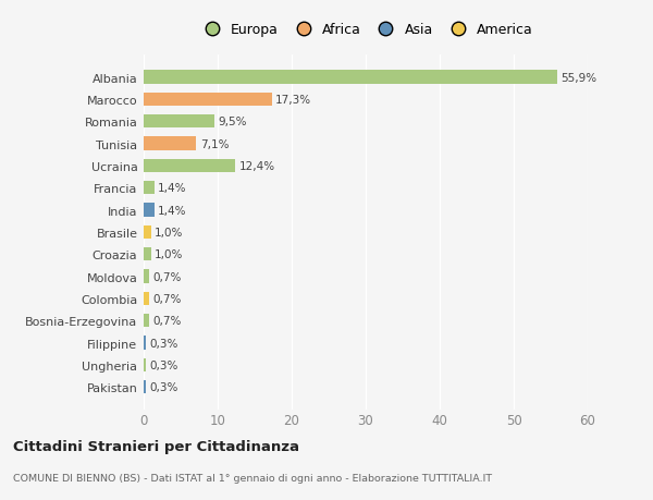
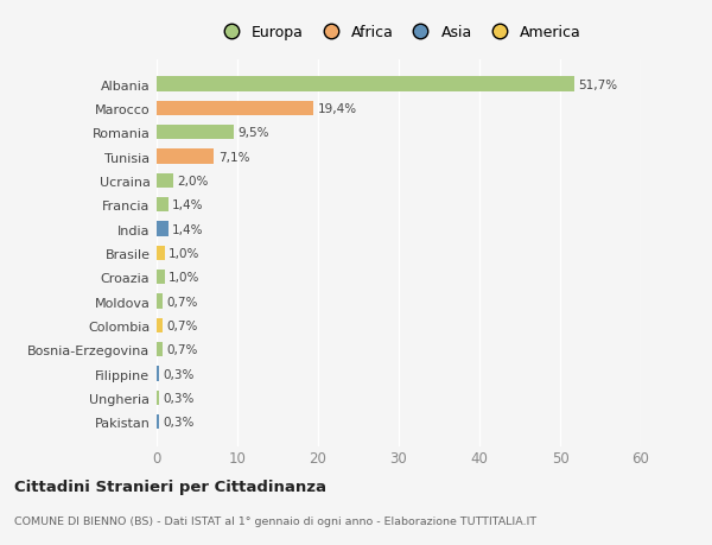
Albania: 55,9% -> 51,7%
Marocco: 17,3% -> 19,4%
Ucraina: 12,4% -> 2,0%
